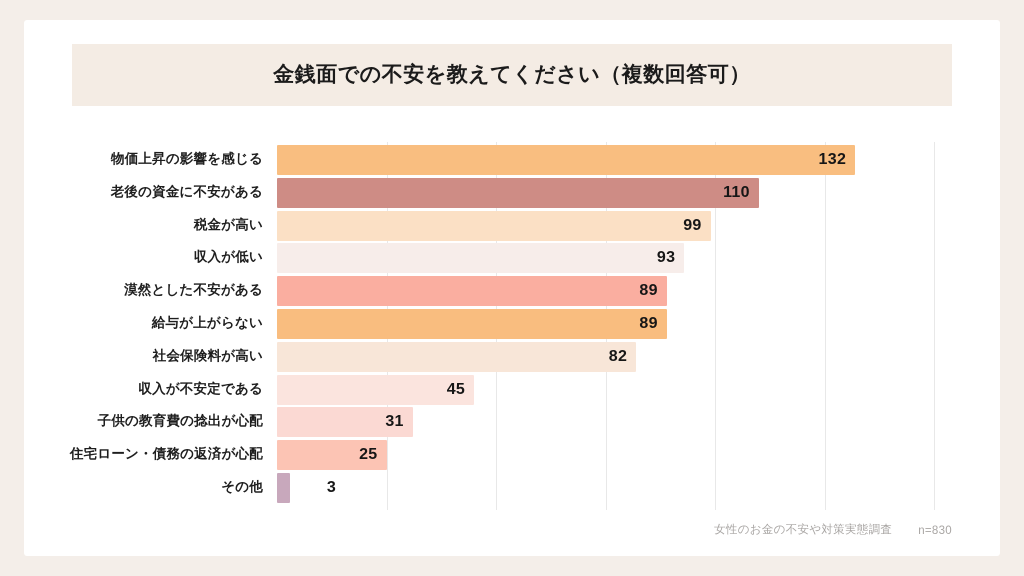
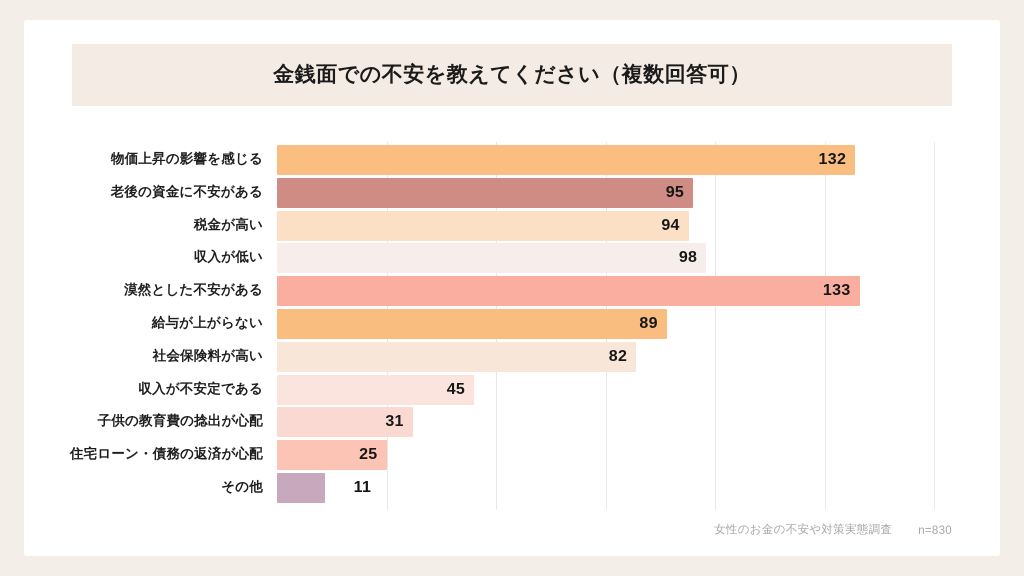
老後の資金に不安がある: 110 -> 95
税金が高い: 99 -> 94
収入が低い: 93 -> 98
漠然とした不安がある: 89 -> 133
その他: 3 -> 11
